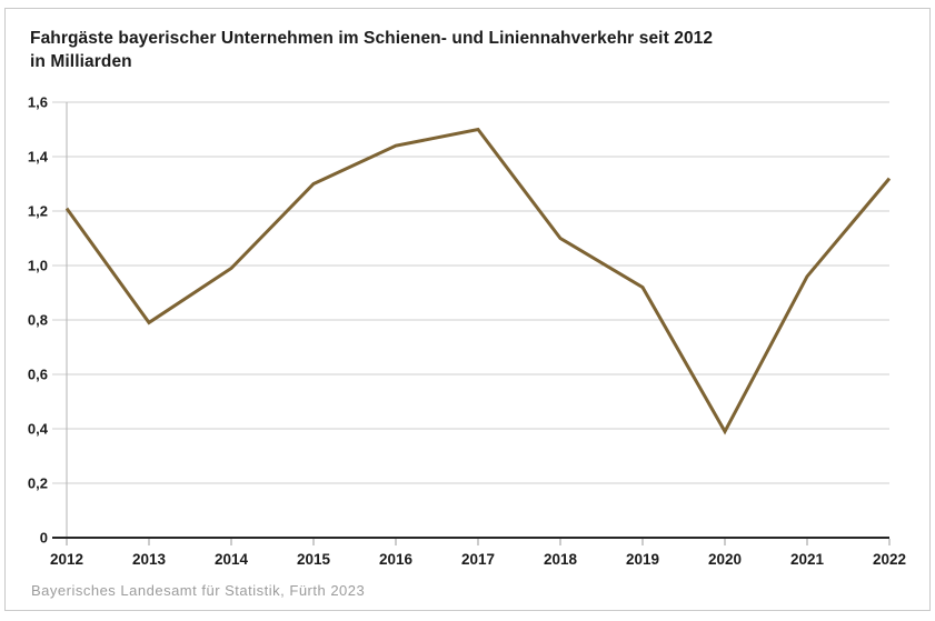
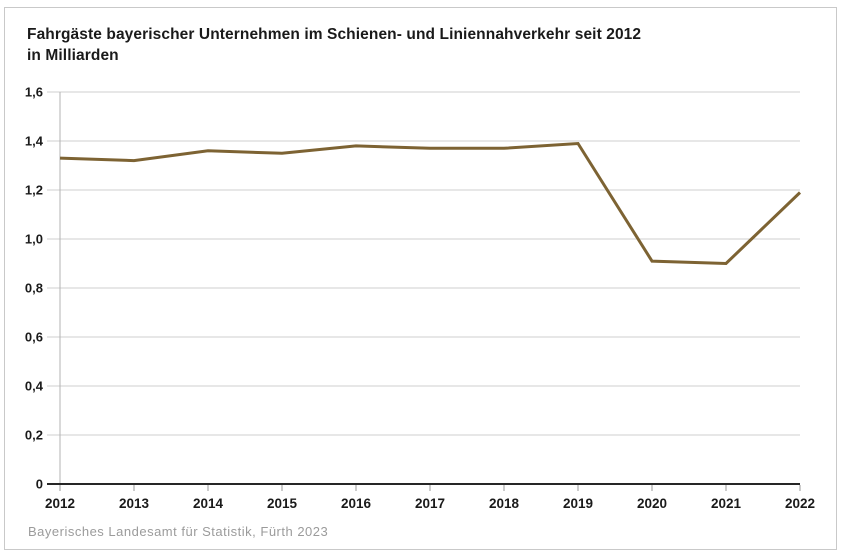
2012: 1,21 -> 1,33
2013: 0,79 -> 1,32
2014: 0,99 -> 1,36
2015: 1,30 -> 1,35
2016: 1,44 -> 1,38
2017: 1,50 -> 1,37
2018: 1,10 -> 1,37
2019: 0,92 -> 1,39
2020: 0,39 -> 0,91
2021: 0,96 -> 0,90
2022: 1,32 -> 1,19
